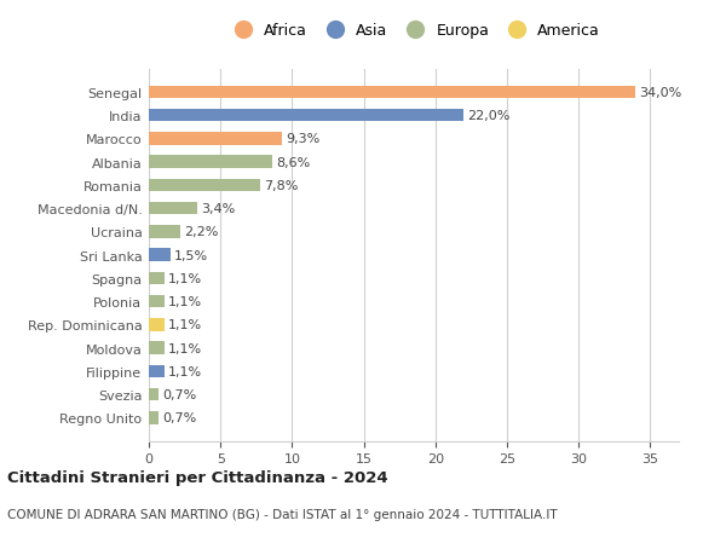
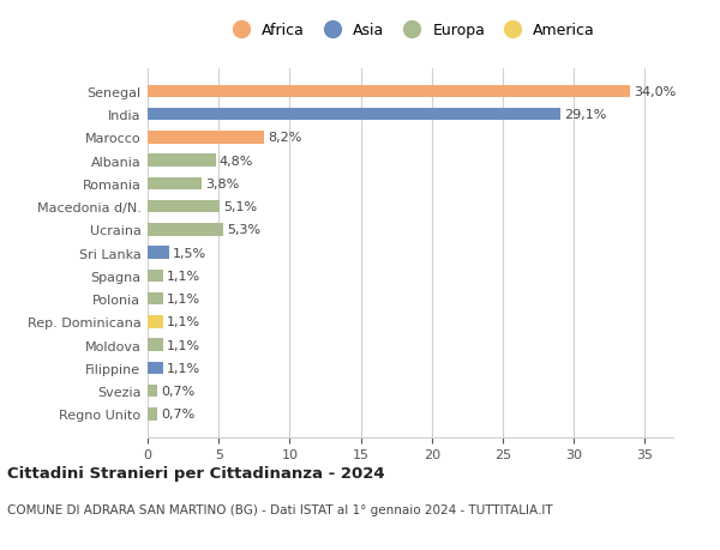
India: 22,0% -> 29,1%
Marocco: 9,3% -> 8,2%
Albania: 8,6% -> 4,8%
Romania: 7,8% -> 3,8%
Macedonia d/N.: 3,4% -> 5,1%
Ucraina: 2,2% -> 5,3%
